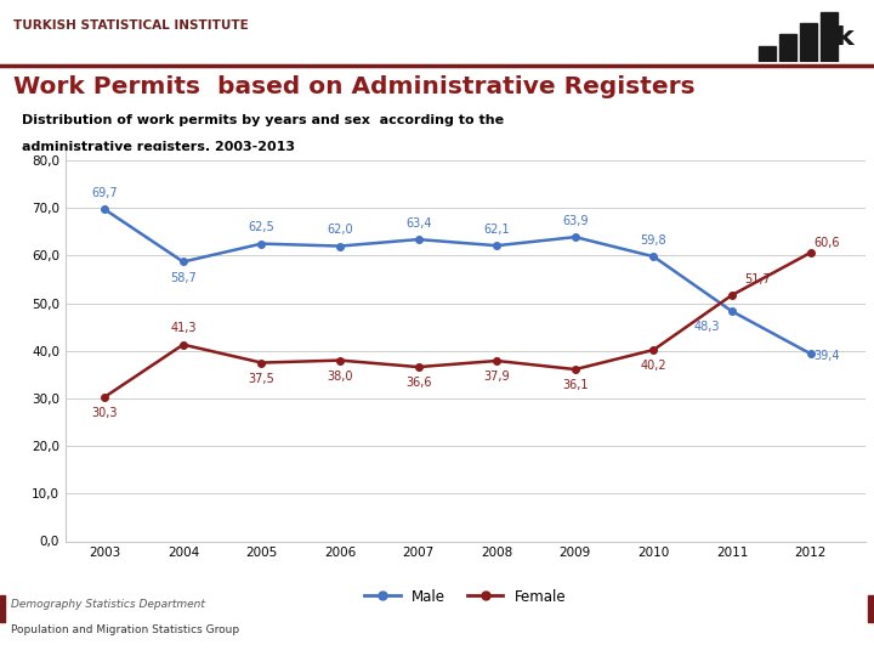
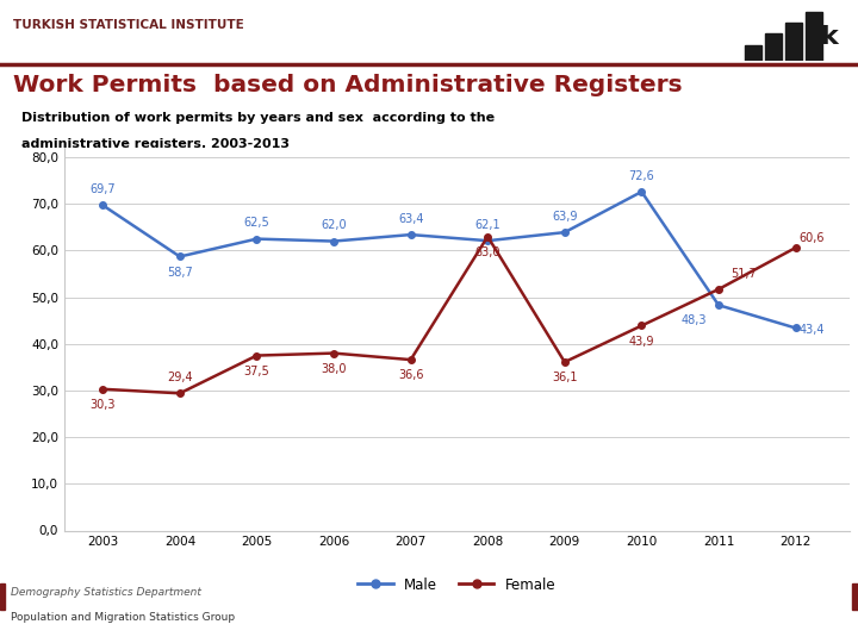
Female/2004: 41,3 -> 29,4
Female/2008: 37,9 -> 63,0
Male/2010: 59,8 -> 72,6
Female/2010: 40,2 -> 43,9
Male/2012: 39,4 -> 43,4
